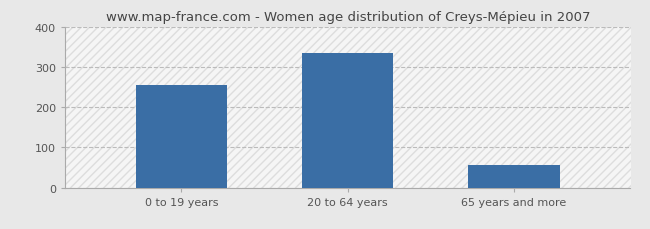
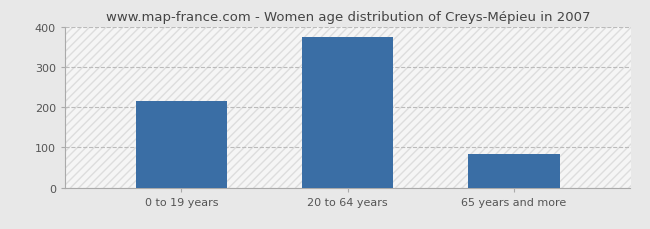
0 to 19 years: 255 -> 215
20 to 64 years: 335 -> 375
65 years and more: 55 -> 83
